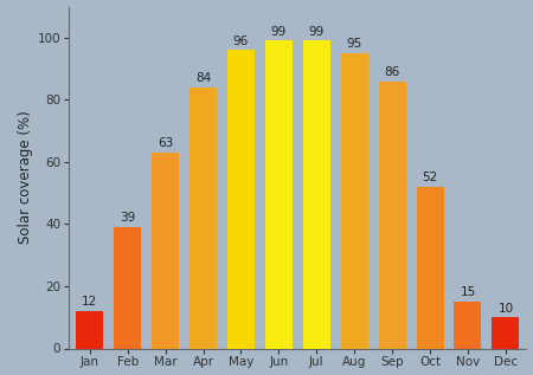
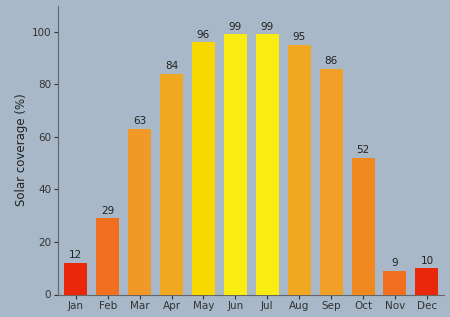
Feb: 39 -> 29
Nov: 15 -> 9
